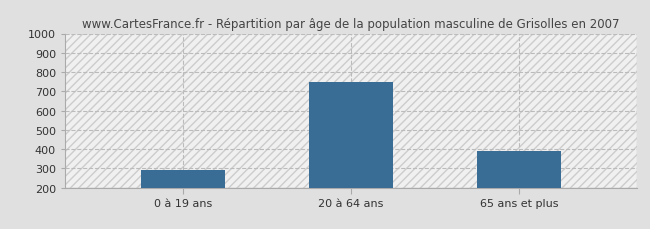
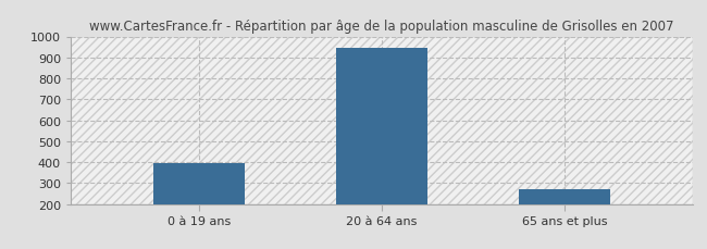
0 à 19 ans: 290 -> 390
20 à 64 ans: 750 -> 940
65 ans et plus: 390 -> 270
